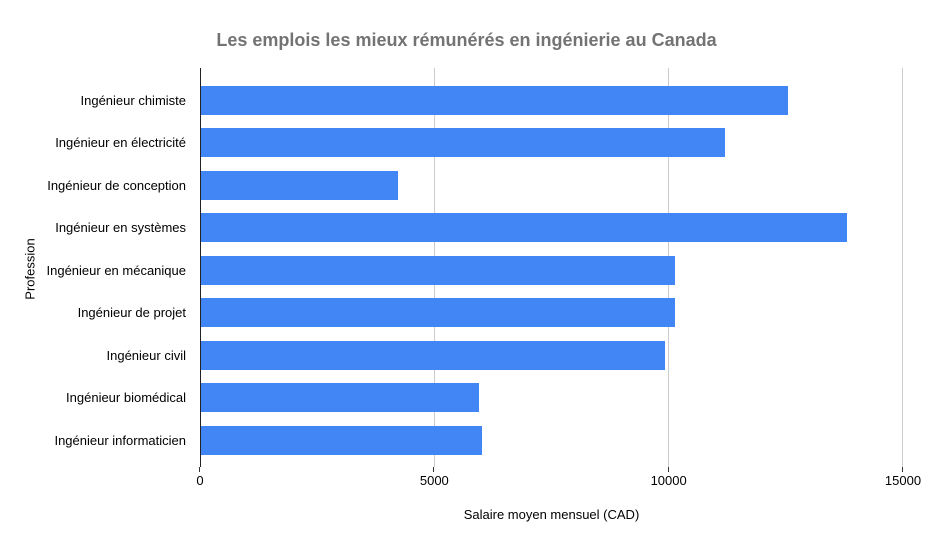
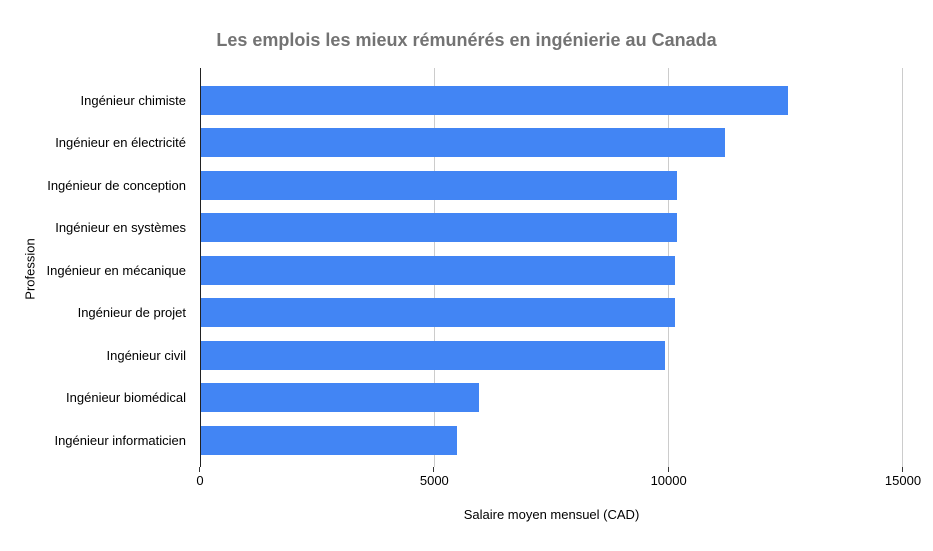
Ingénieur de conception: 4200 -> 10200
Ingénieur en systèmes: 13800 -> 10200
Ingénieur informaticien: 6000 -> 5500
